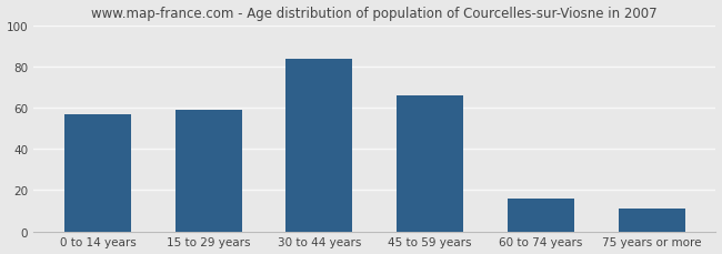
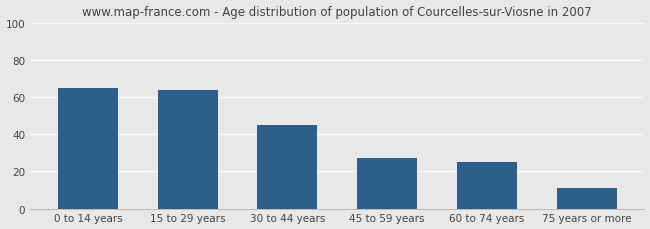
0 to 14 years: 57 -> 65
15 to 29 years: 59 -> 64
30 to 44 years: 84 -> 45
45 to 59 years: 66 -> 27
60 to 74 years: 16 -> 25
